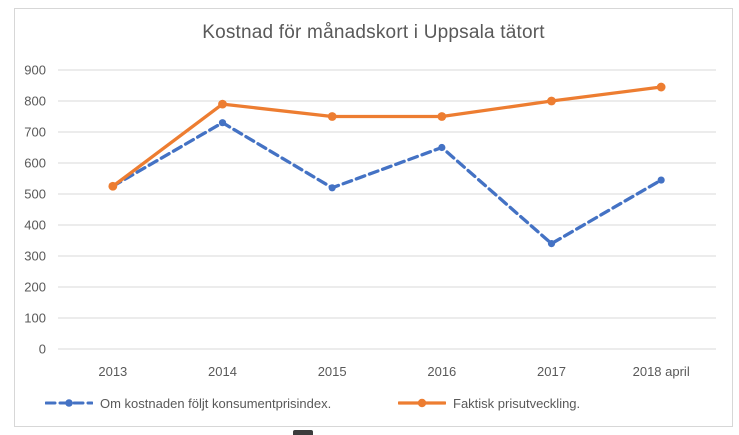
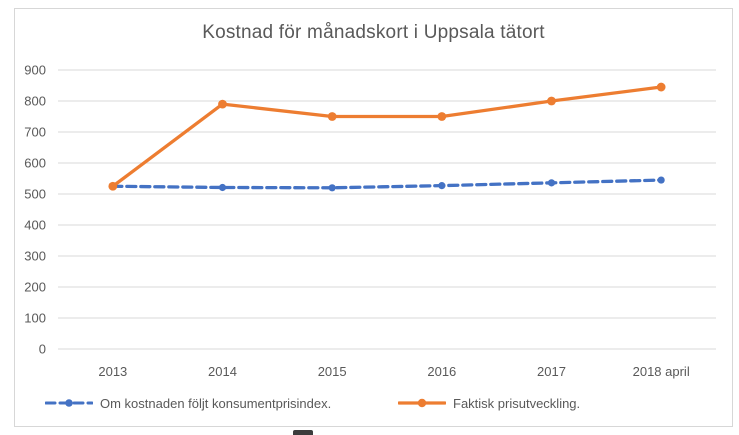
Om kostnaden följt konsumentprisindex./2014: 730 -> 520
Om kostnaden följt konsumentprisindex./2016: 650 -> 530
Om kostnaden följt konsumentprisindex./2017: 340 -> 540
